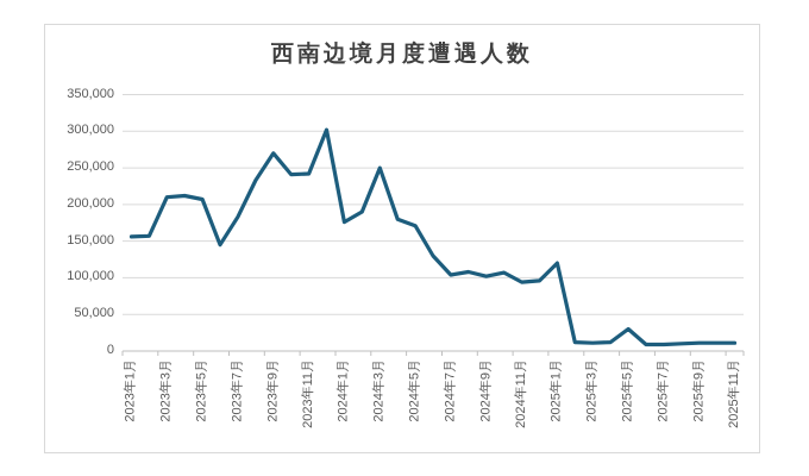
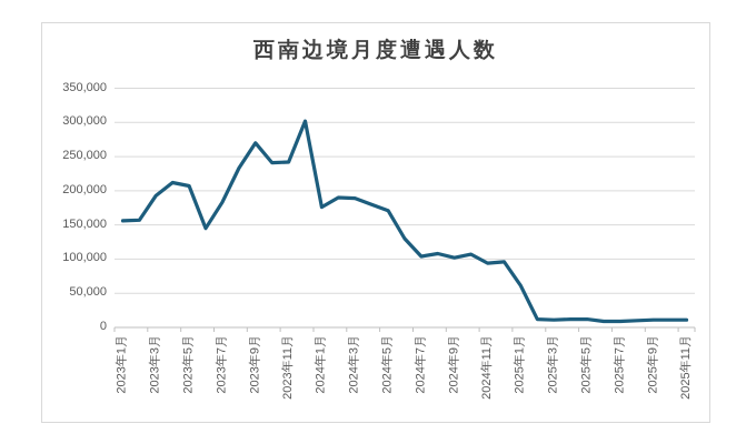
2023年3月: 210000 -> 190000
2024年3月: 250000 -> 190000
2025年1月: 120000 -> 60000
2025年5月: 30000 -> 10000
